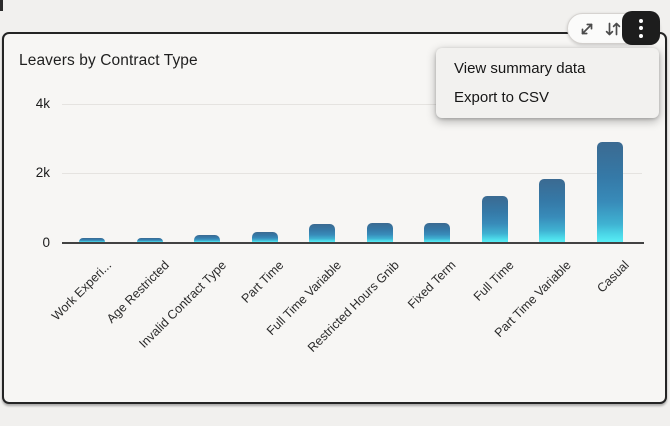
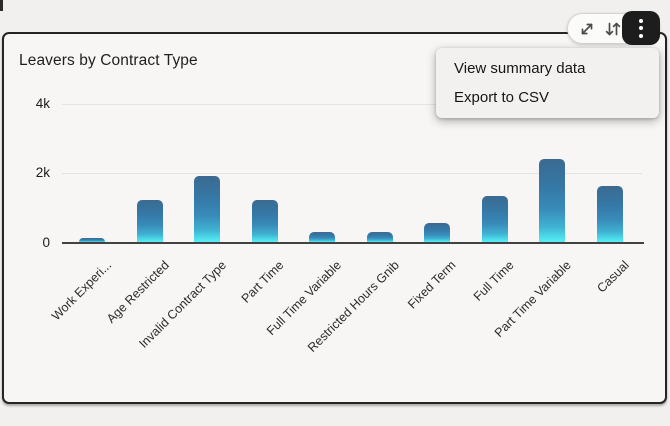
Age Restricted: 0.1k -> 1.2k
Invalid Contract Type: 0.2k -> 1.9k
Part Time: 0.3k -> 1.2k
Full Time Variable: 0.5k -> 0.3k
Restricted Hours Gnib: 0.6k -> 0.3k
Part Time Variable: 1.8k -> 2.4k
Casual: 2.9k -> 1.6k
